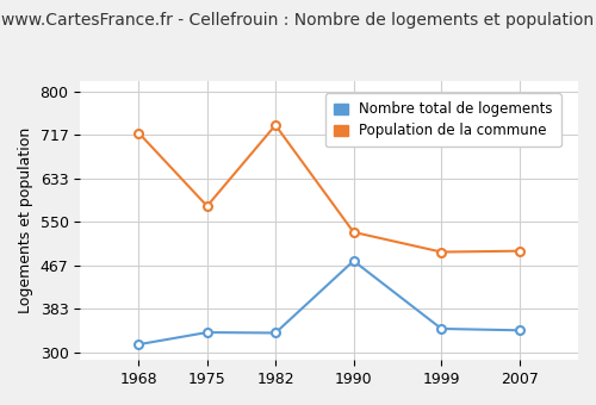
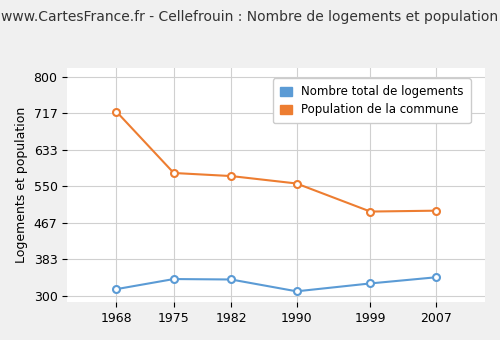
Population de la commune/1982: 735 -> 573
Nombre total de logements/1990: 475 -> 310
Population de la commune/1990: 530 -> 556
Nombre total de logements/1999: 345 -> 328
